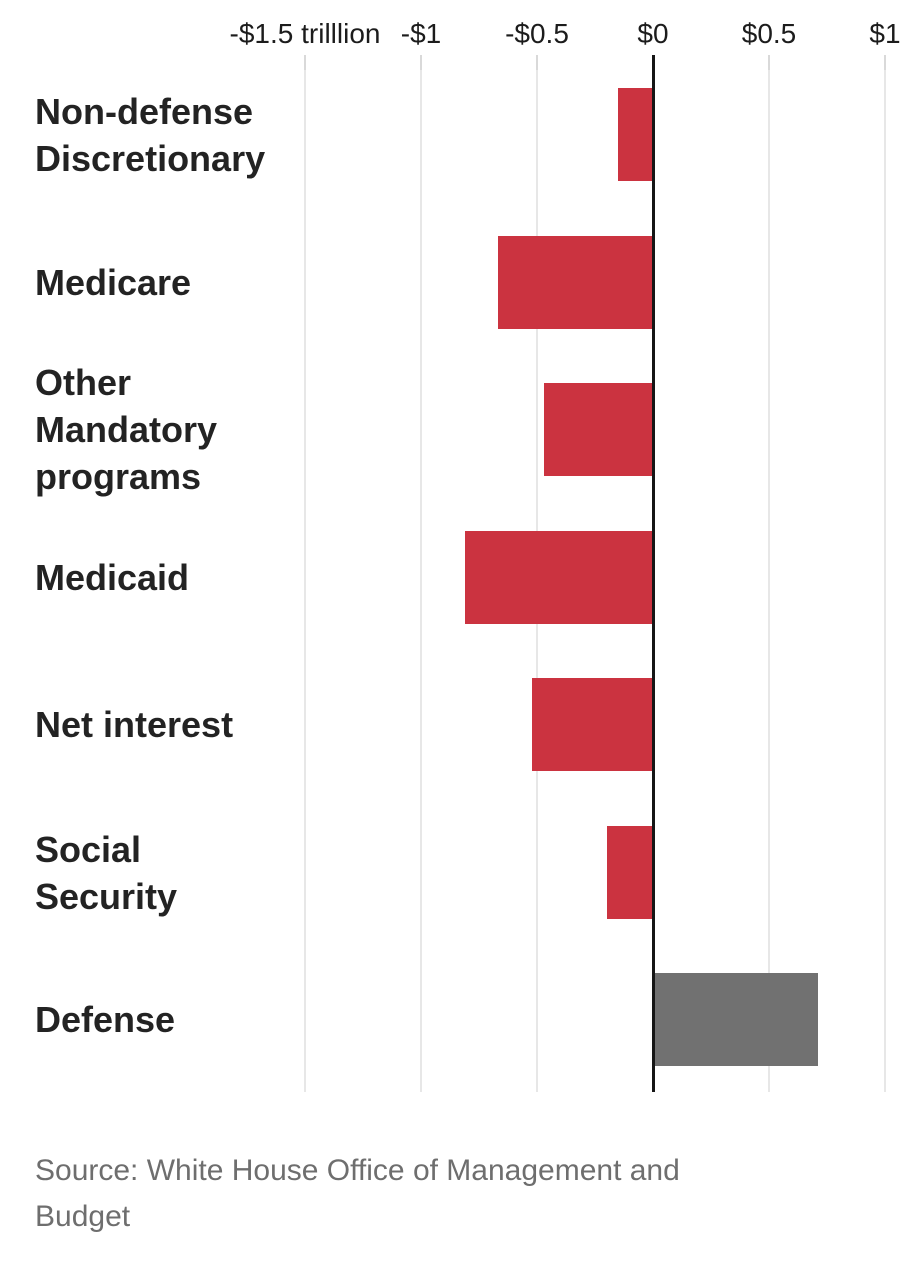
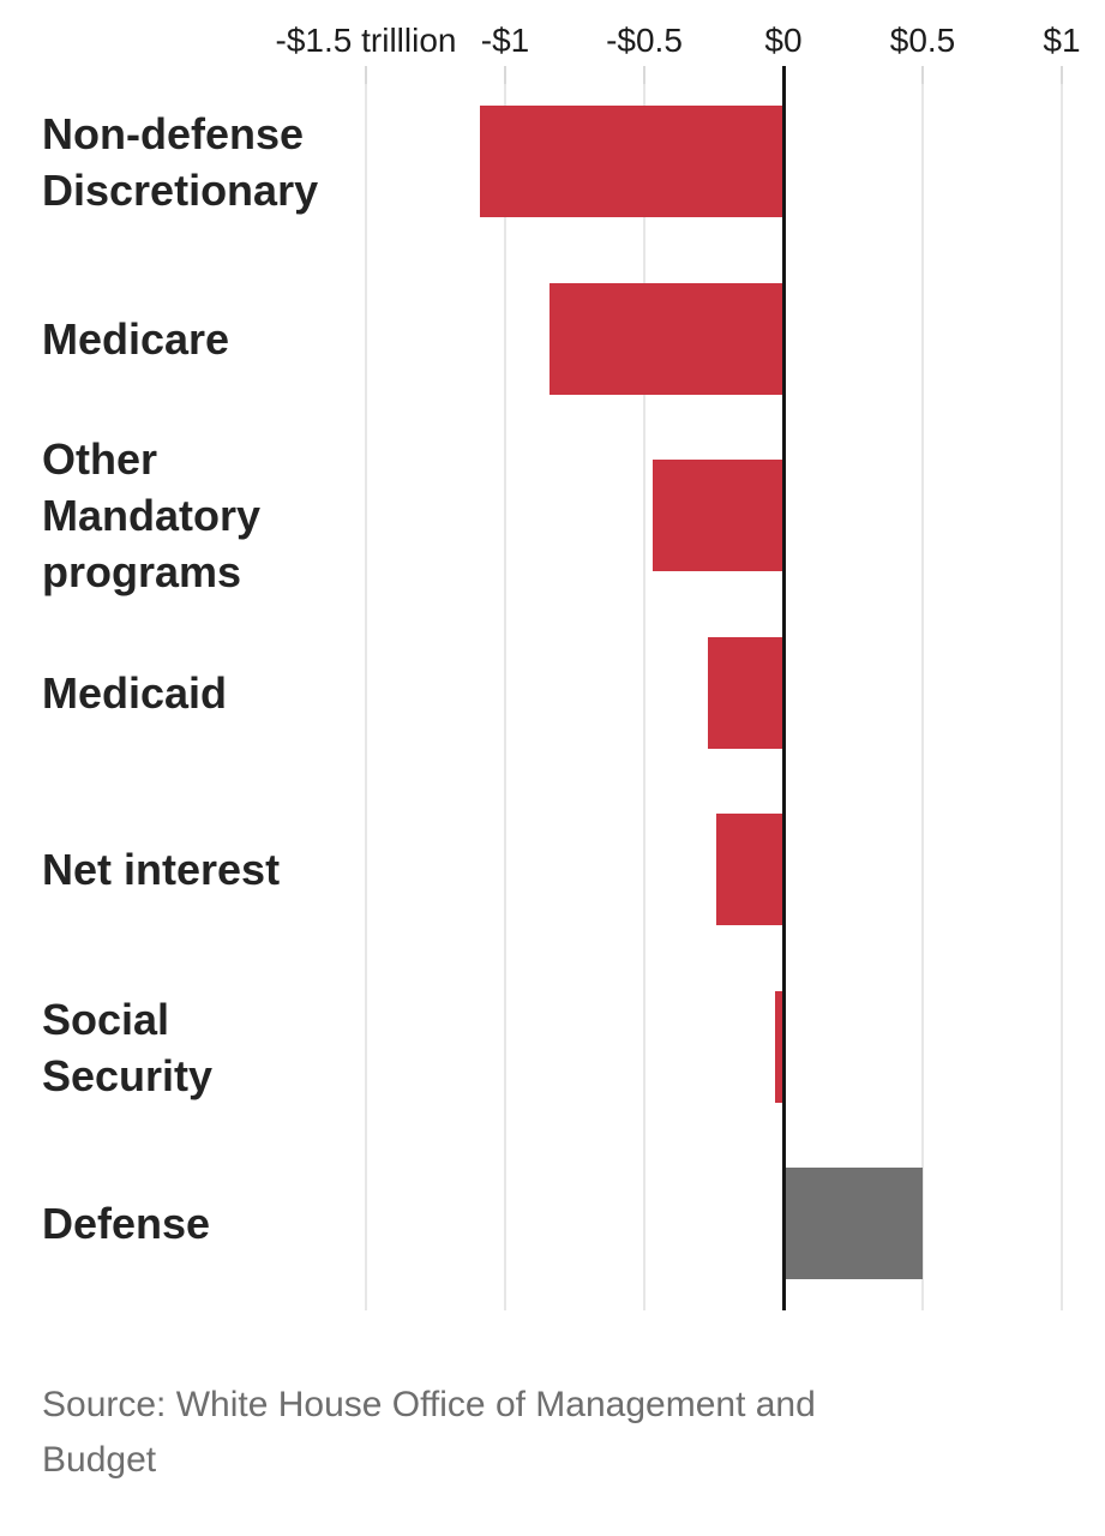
Non-defense Discretionary: -$0.15 -> -$1.09
Medicare: -$0.67 -> -$0.84
Medicaid: -$0.81 -> -$0.27
Net interest: -$0.52 -> -$0.24
Social Security: -$0.20 -> -$0.03
Defense: $0.71 -> $0.50
